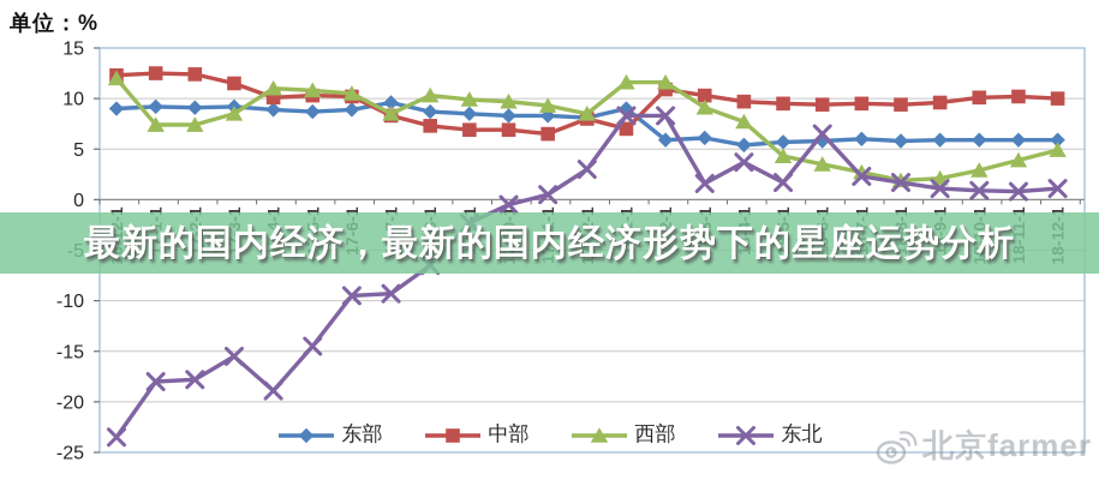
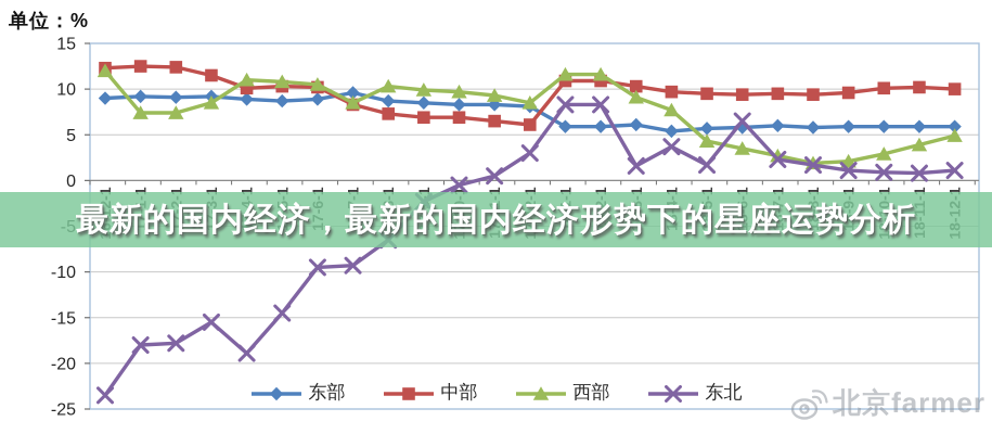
中部/17-12-1: 8 -> 6
东部/18-1-1: 9 -> 6
中部/18-1-1: 7 -> 11
